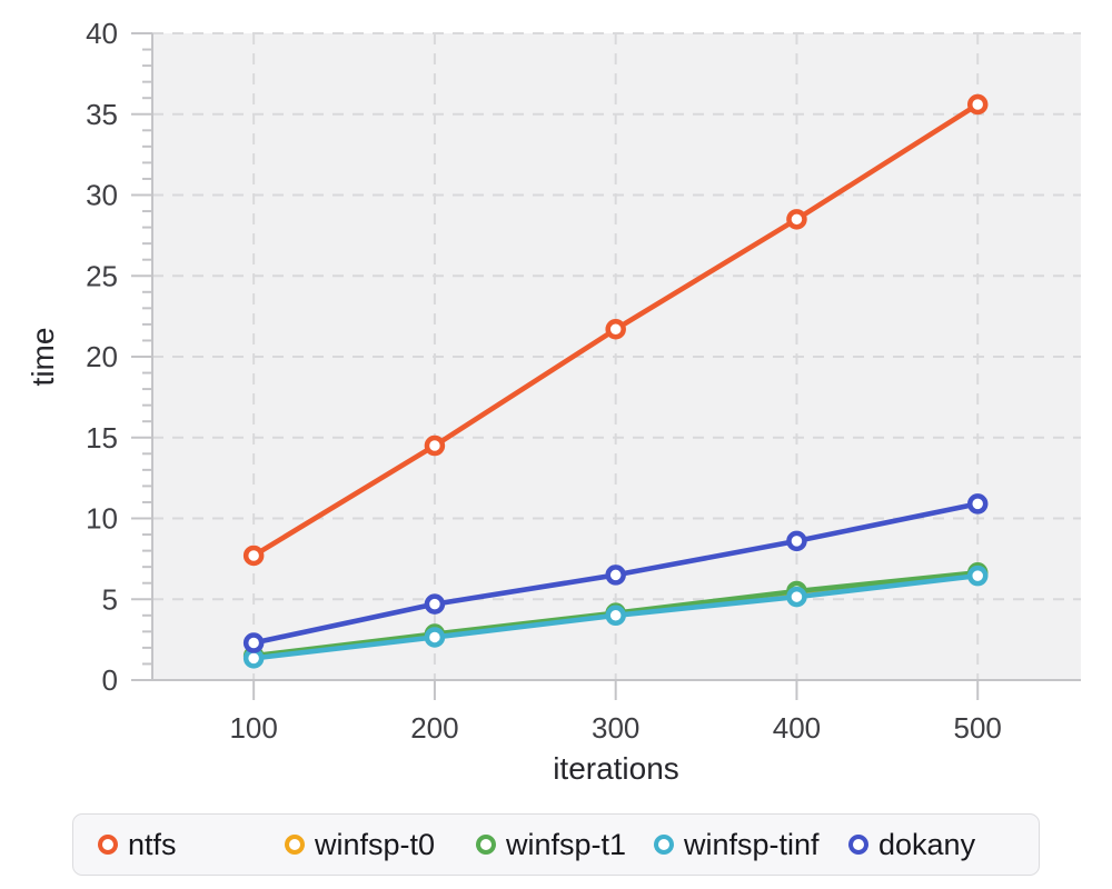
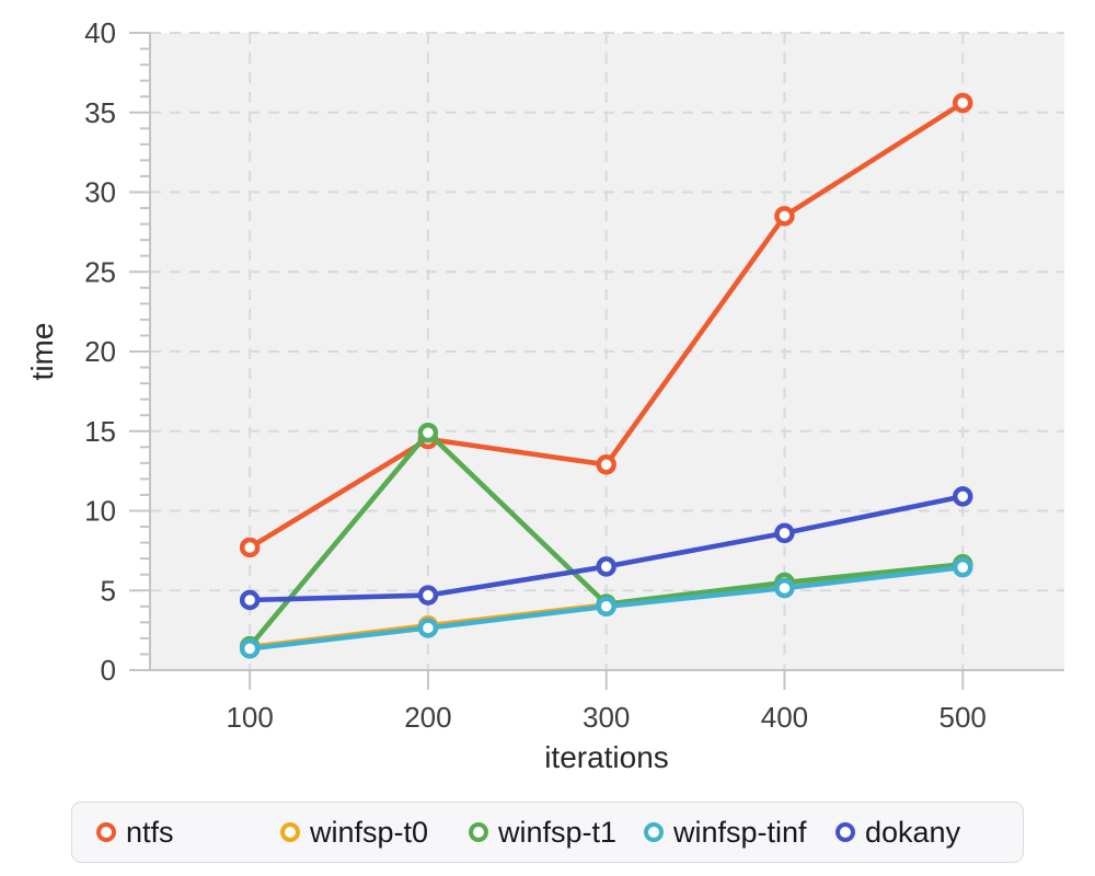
dokany/100: 2.3 -> 4.4
winfsp-t1/200: 2.9 -> 14.9
ntfs/300: 21.7 -> 12.9
